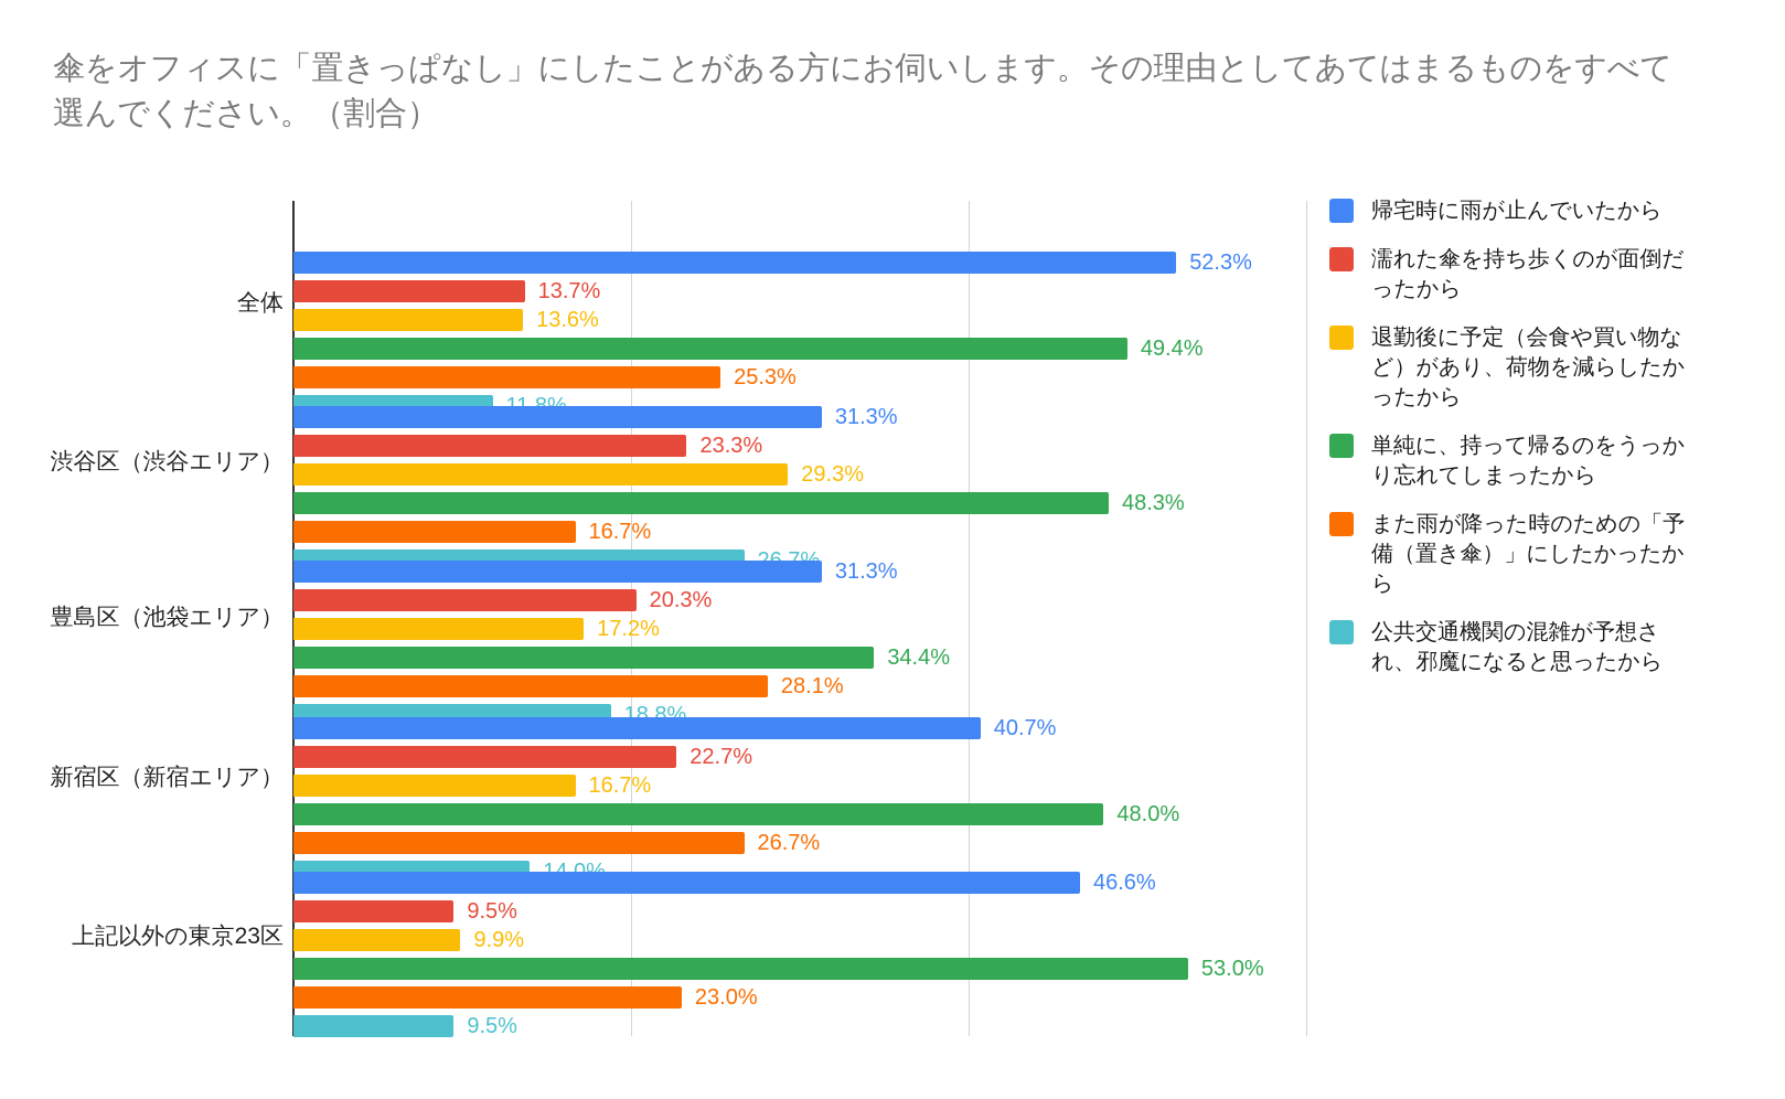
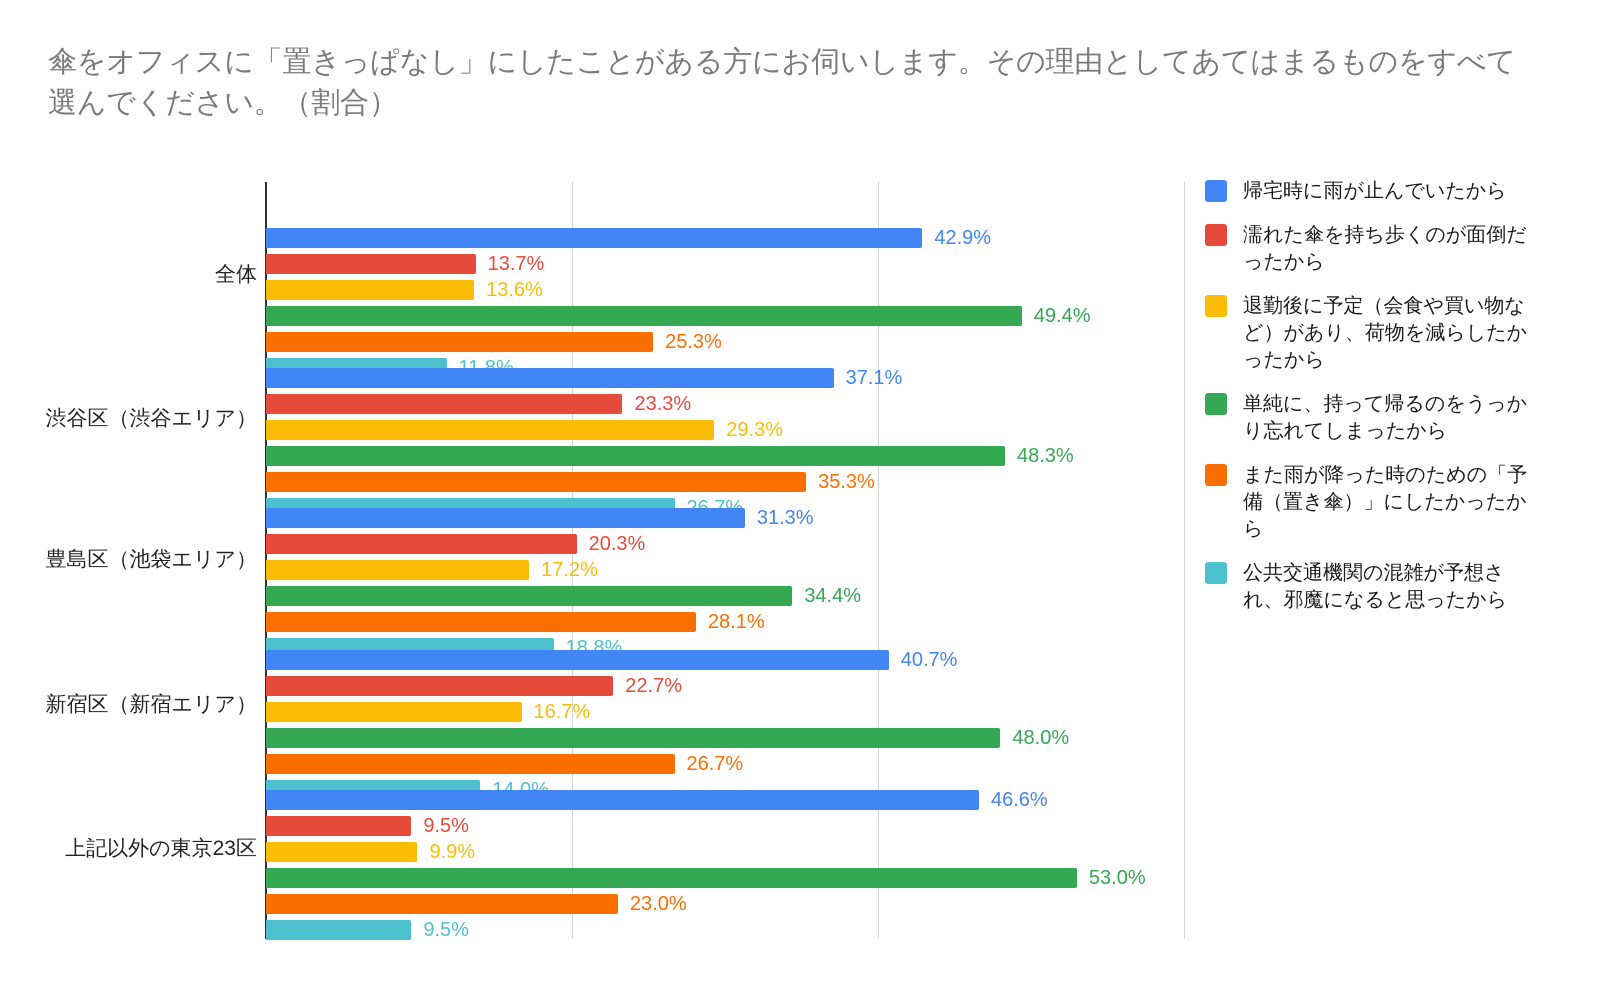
帰宅時に雨が止んでいたから/全体: 52.3% -> 42.9%
帰宅時に雨が止んでいたから/渋谷区（渋谷エリア）: 31.3% -> 37.1%
また雨が降った時のための「予備（置き傘）」にしたかったから/渋谷区（渋谷エリア）: 16.7% -> 35.3%
